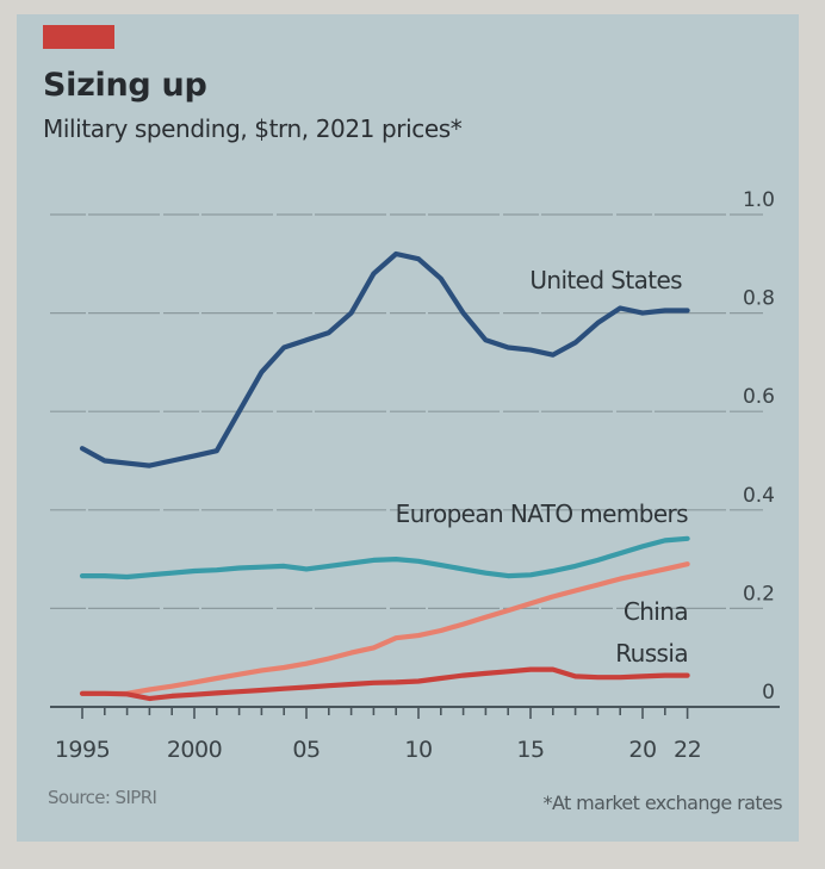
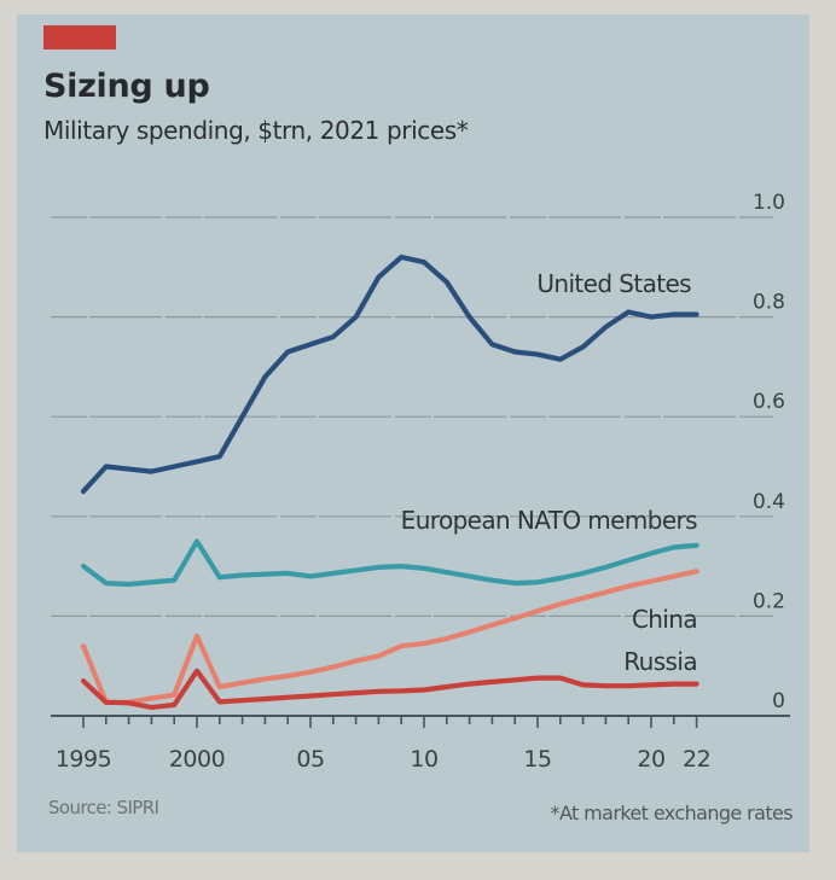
United States/1995: 0.53 -> 0.45
European NATO members/1995: 0.27 -> 0.30
China/1995: 0.03 -> 0.14
Russia/1995: 0.03 -> 0.07
European NATO members/2000: 0.28 -> 0.35
China/2000: 0.05 -> 0.16
Russia/2000: 0.03 -> 0.09
